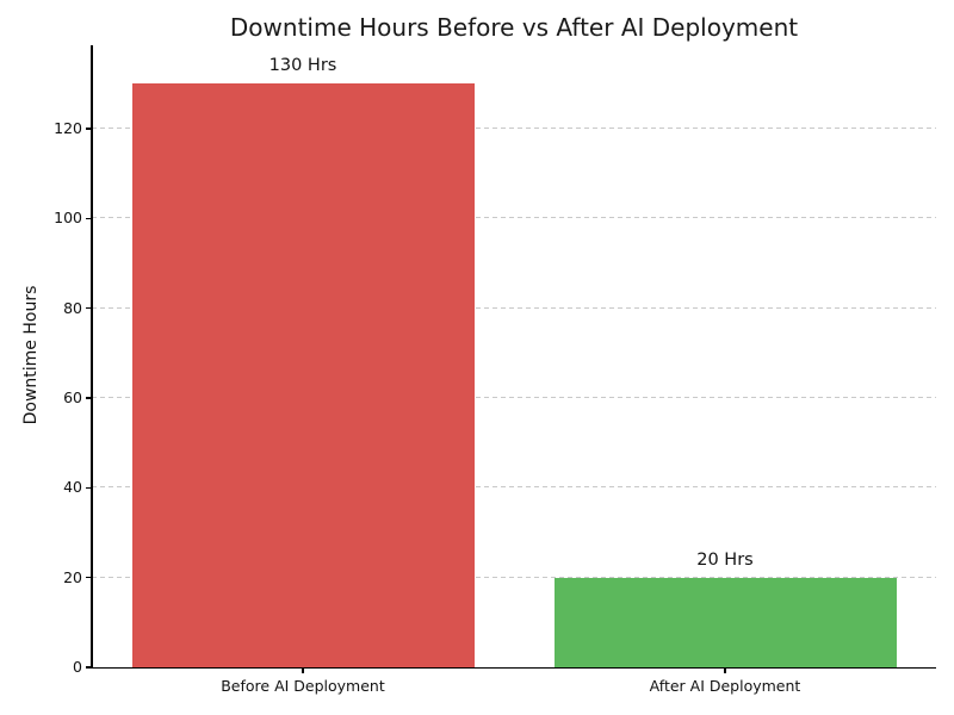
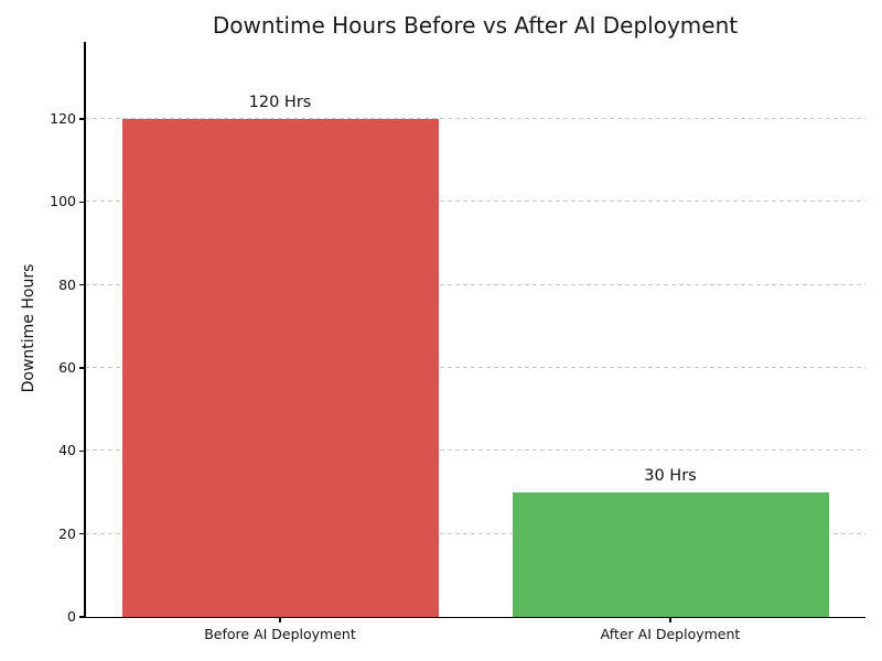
Before AI Deployment: 130 -> 120
After AI Deployment: 20 -> 30
